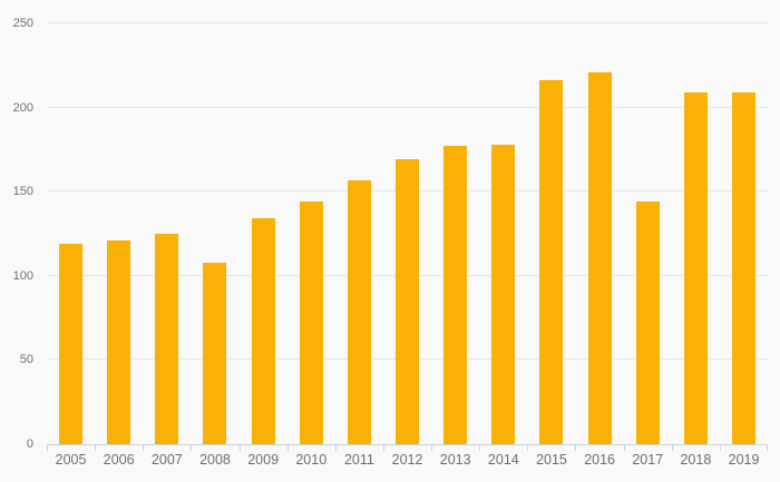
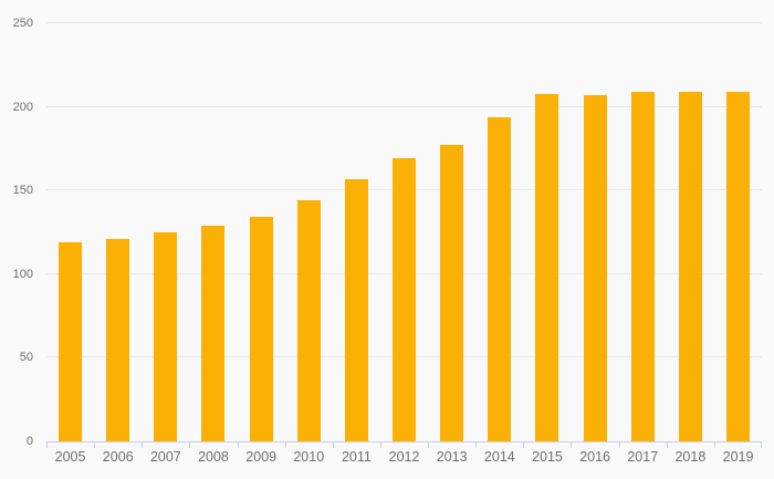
2008: 108 -> 129
2014: 178 -> 194
2015: 216 -> 208
2016: 221 -> 207
2017: 144 -> 209
